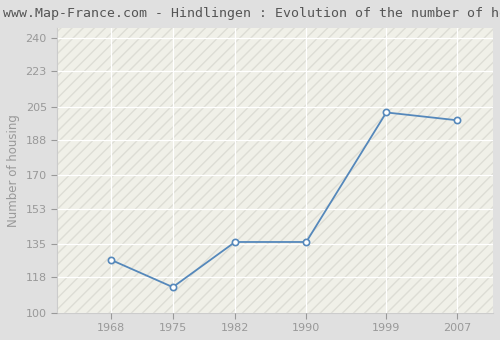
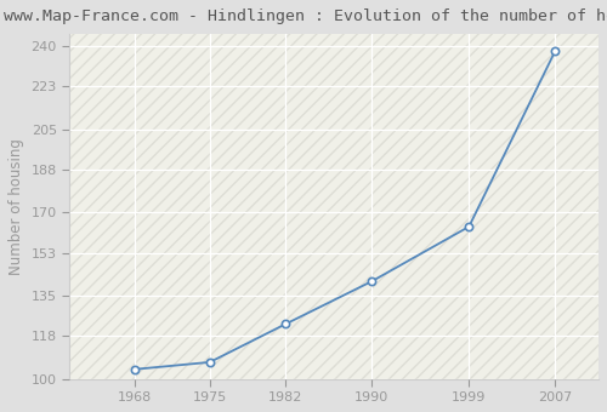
1968: 127 -> 104
1975: 113 -> 107
1982: 136 -> 123
1990: 136 -> 141
1999: 202 -> 164
2007: 198 -> 238
